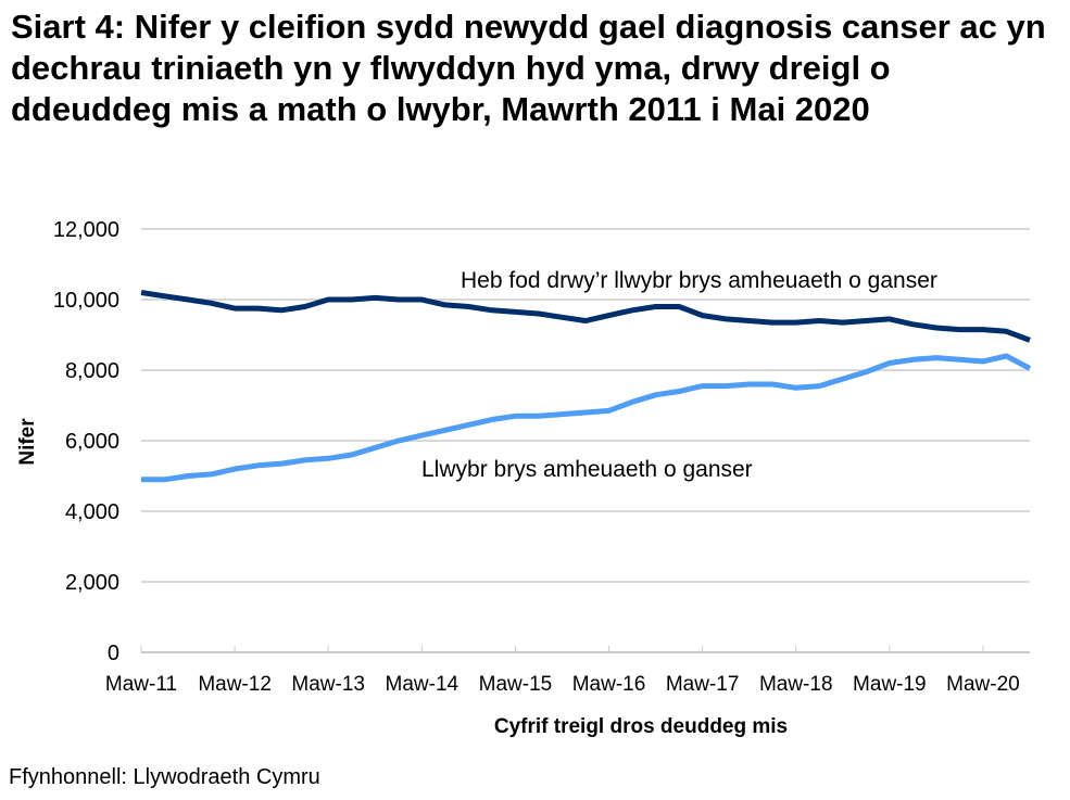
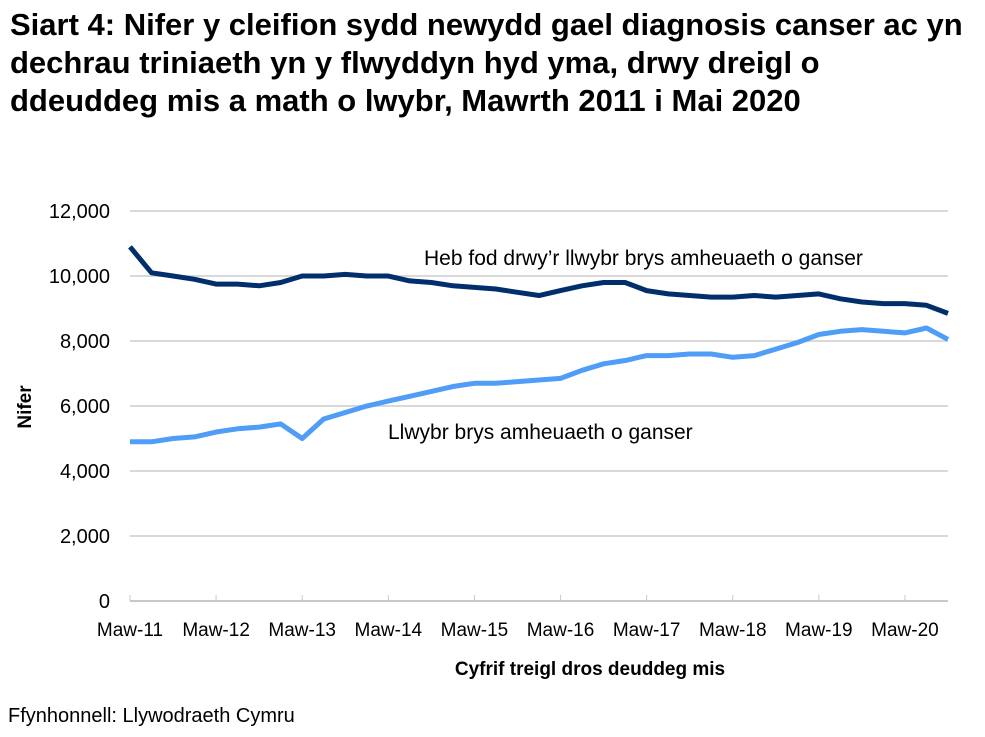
Heb fod drwy’r llwybr brys amheuaeth o ganser/Maw-11: 10200 -> 10900
Llwybr brys amheuaeth o ganser/Maw-13: 5500 -> 5000
